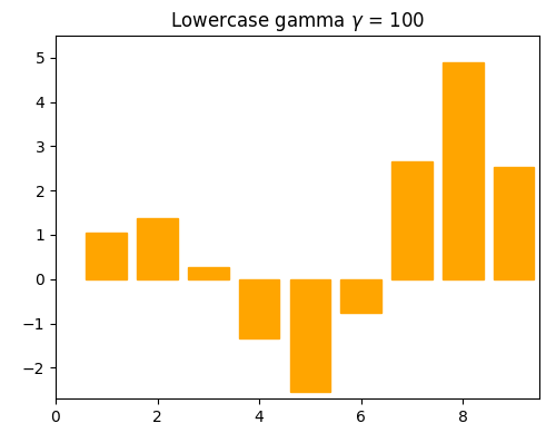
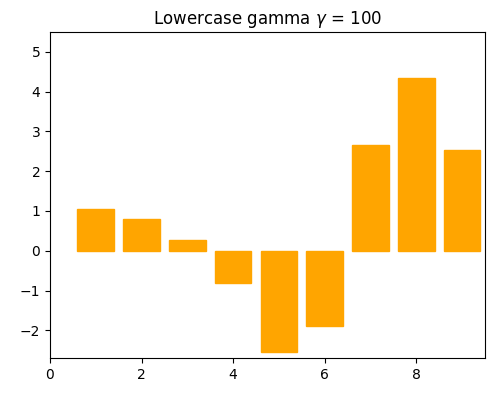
2: 1.38 -> 0.80
4: -1.35 -> -0.80
6: -0.75 -> -1.90
8: 4.90 -> 4.35
